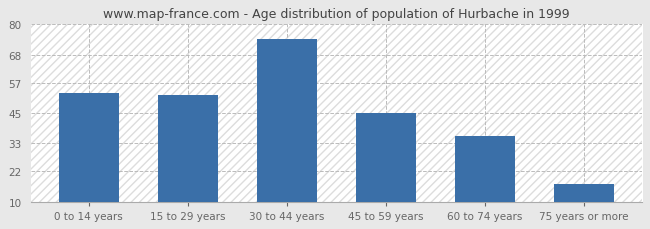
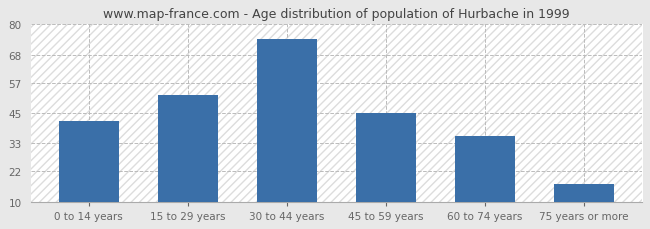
0 to 14 years: 53 -> 42
